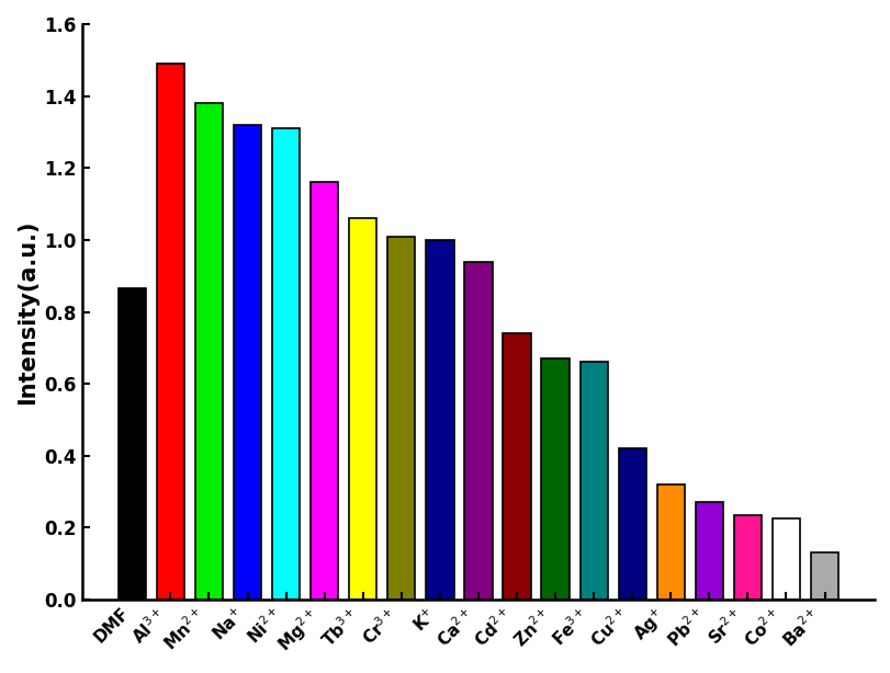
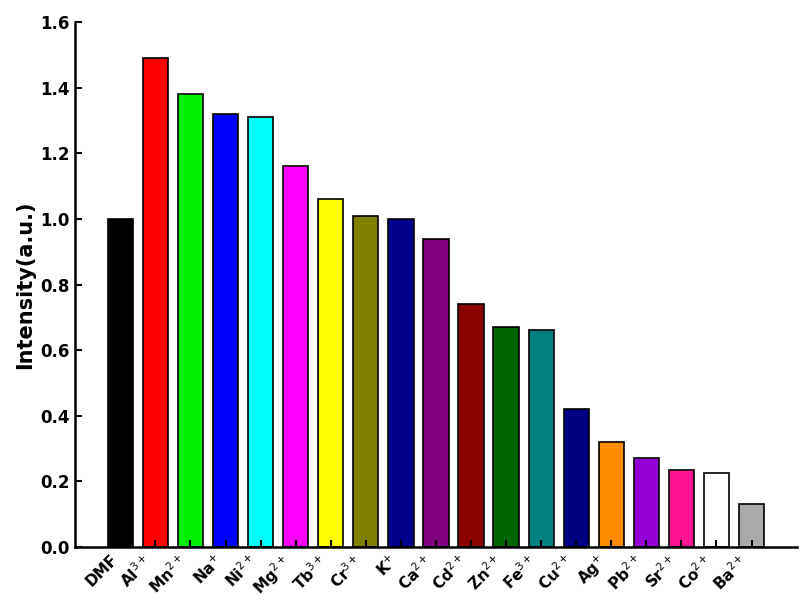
DMF: 0.865 -> 1.000
